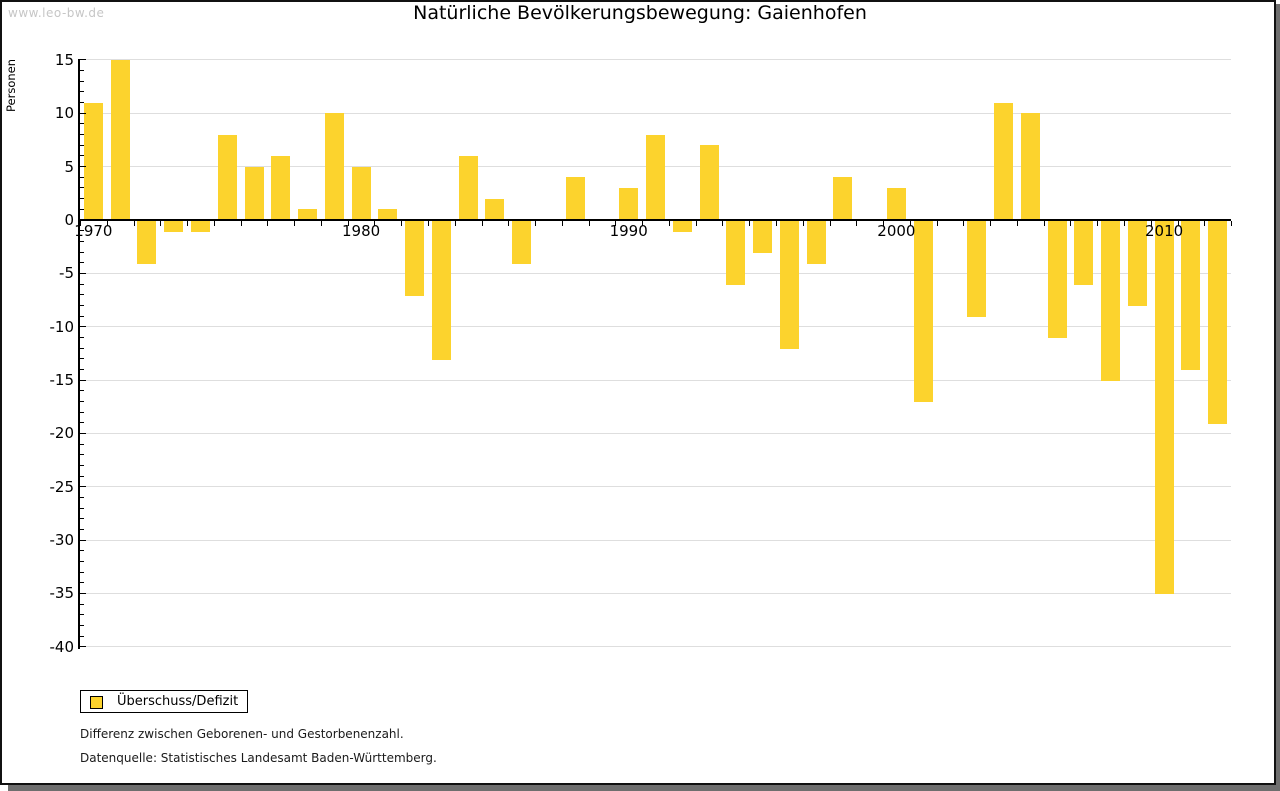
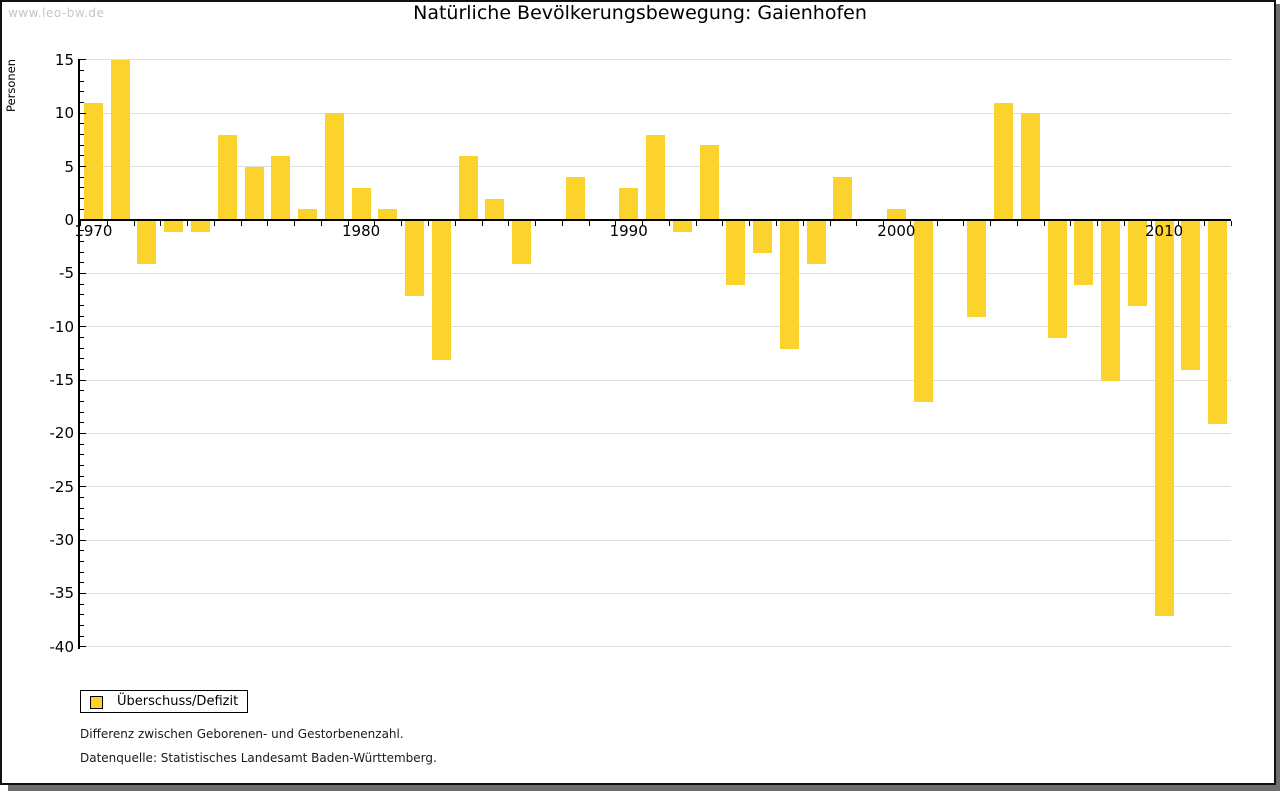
1980: 5 -> 3
2000: 3 -> 1
2010: -35 -> -37
